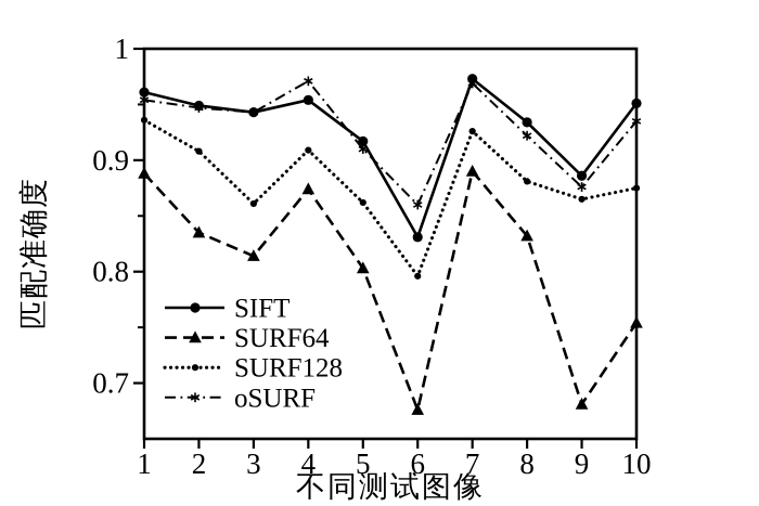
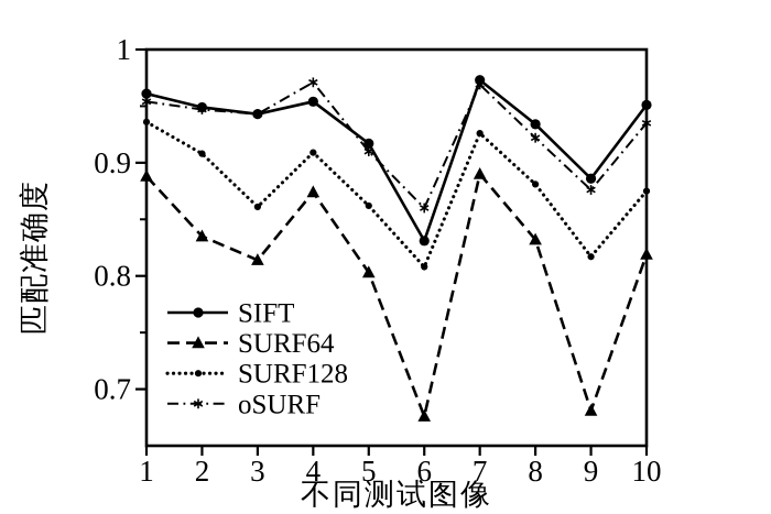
SURF128/6: 0.796 -> 0.808
SURF128/9: 0.865 -> 0.817
SURF64/10: 0.754 -> 0.819
